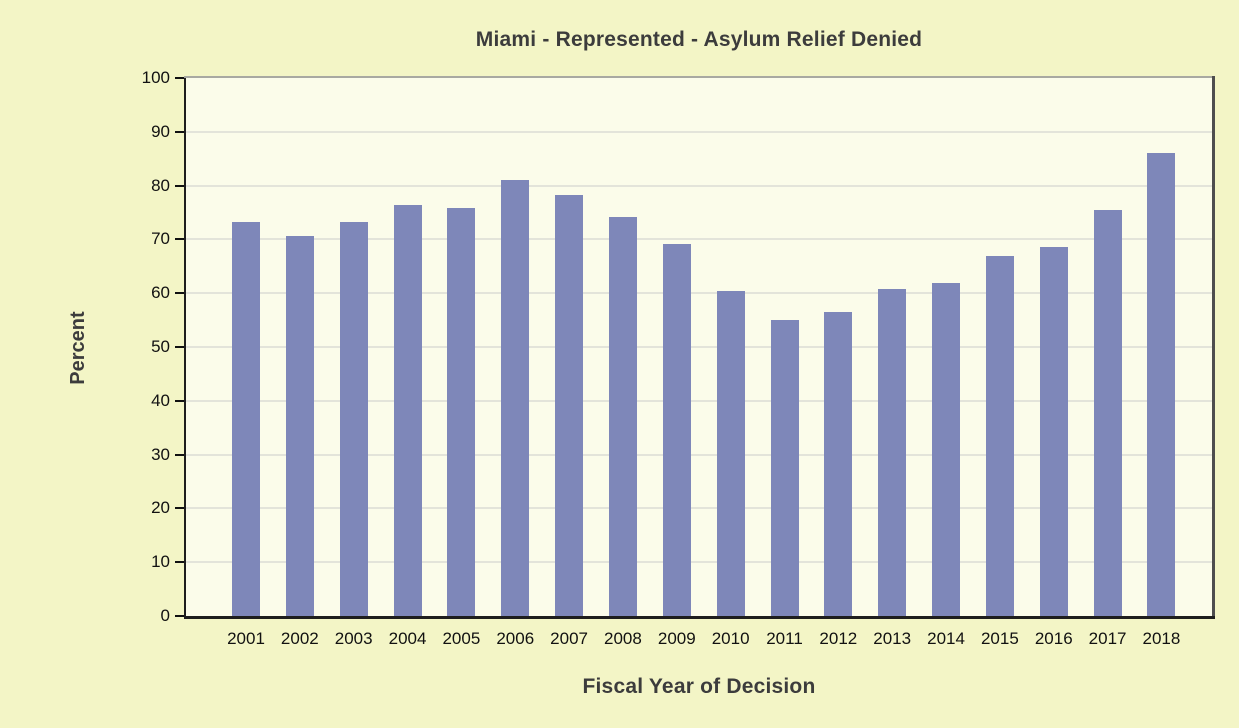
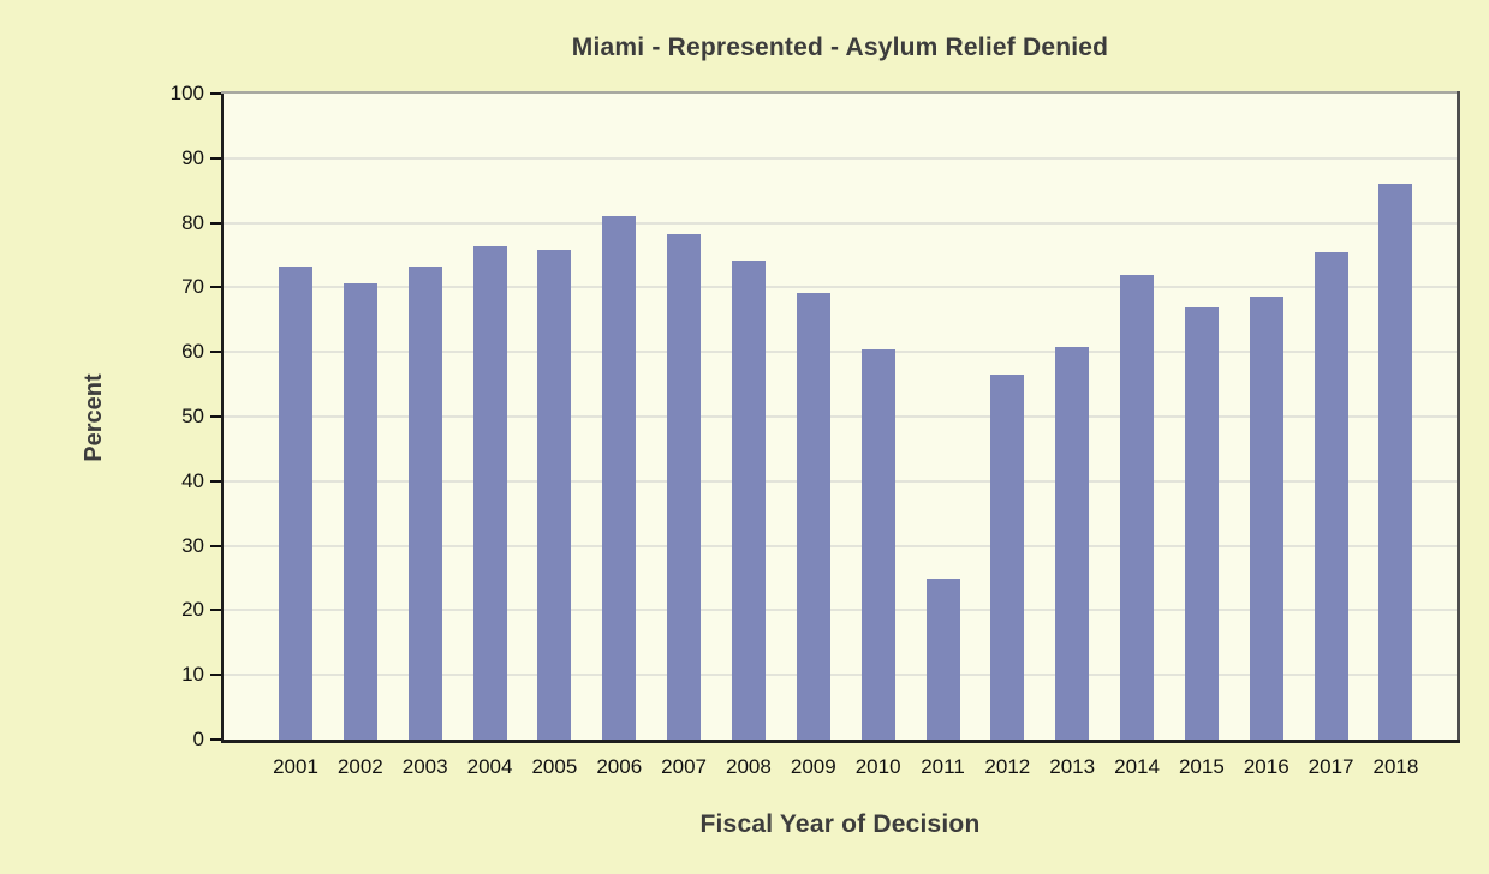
2011: 55 -> 25
2014: 62 -> 72
